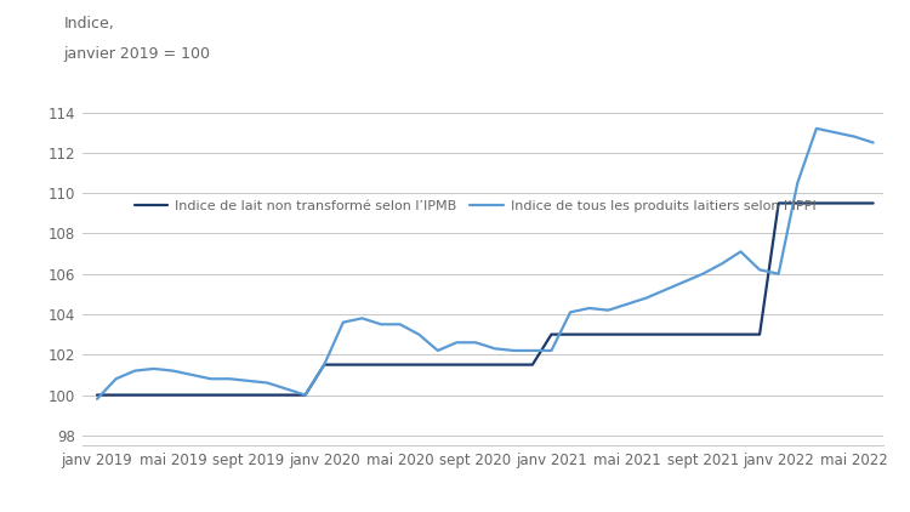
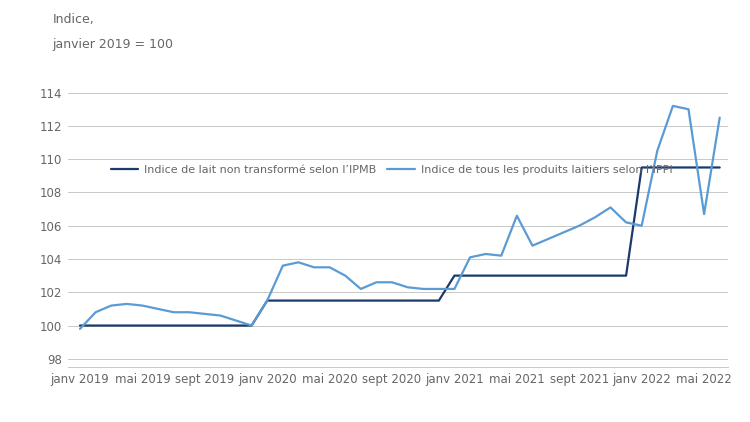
Indice de tous les produits laitiers selon l’IPPI/mai 2021: 104.5 -> 106.6
Indice de tous les produits laitiers selon l’IPPI/mai 2022: 112.8 -> 106.7
